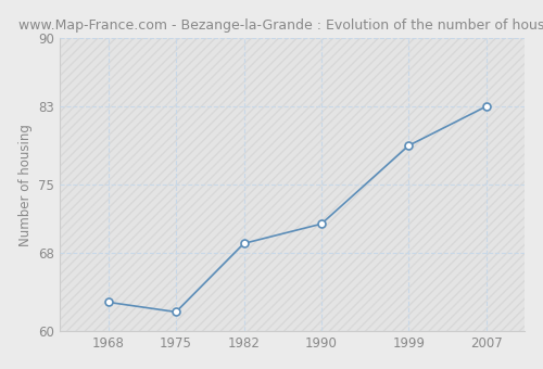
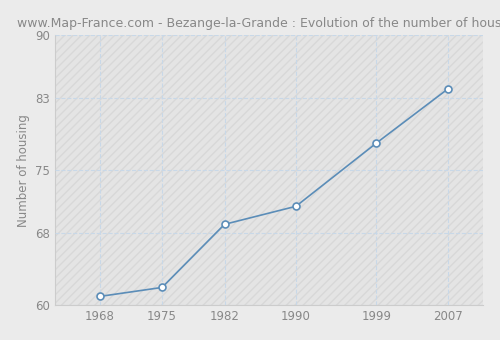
1968: 63 -> 61
1999: 79 -> 78
2007: 83 -> 84
